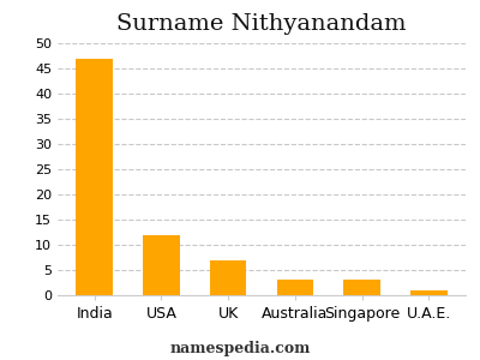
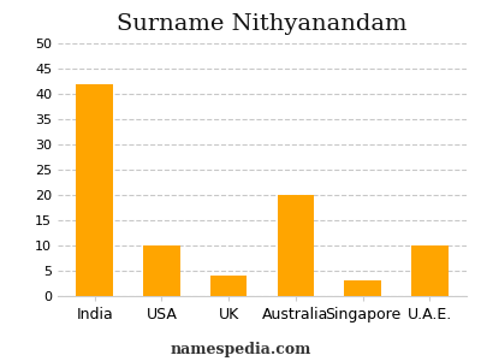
India: 47 -> 42
USA: 12 -> 10
UK: 7 -> 4
Australia: 3 -> 20
U.A.E.: 1 -> 10
